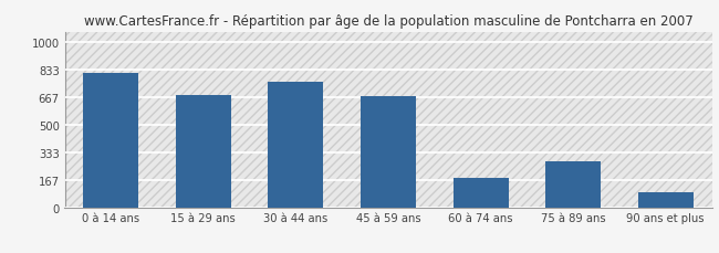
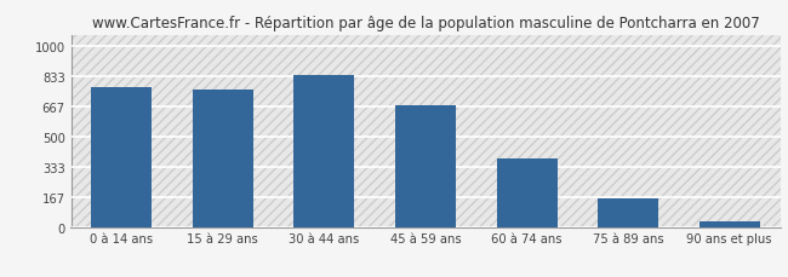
0 à 14 ans: 810 -> 770
15 à 29 ans: 680 -> 760
30 à 44 ans: 760 -> 840
60 à 74 ans: 180 -> 380
75 à 89 ans: 280 -> 160
90 ans et plus: 90 -> 30
